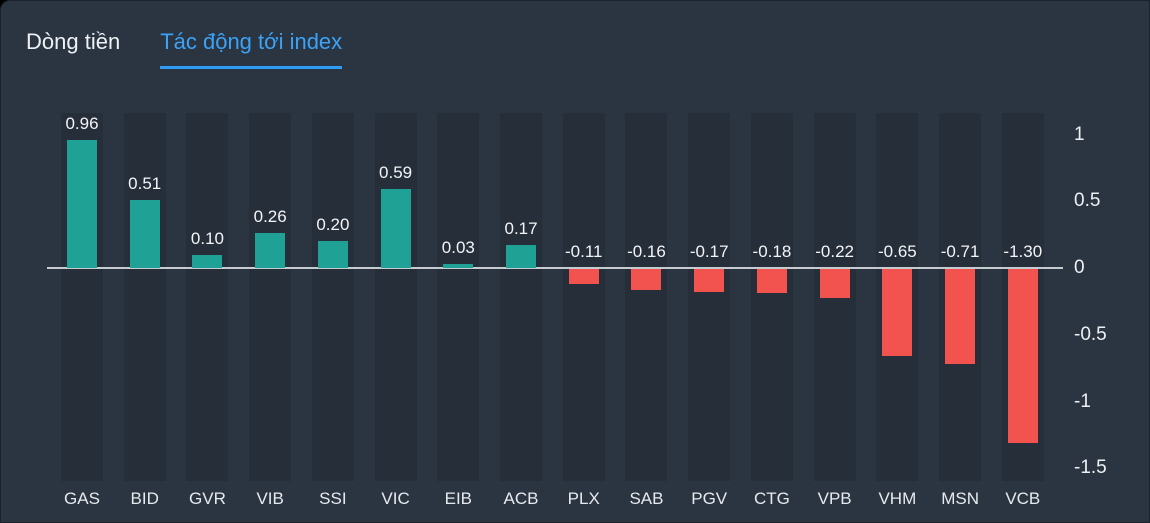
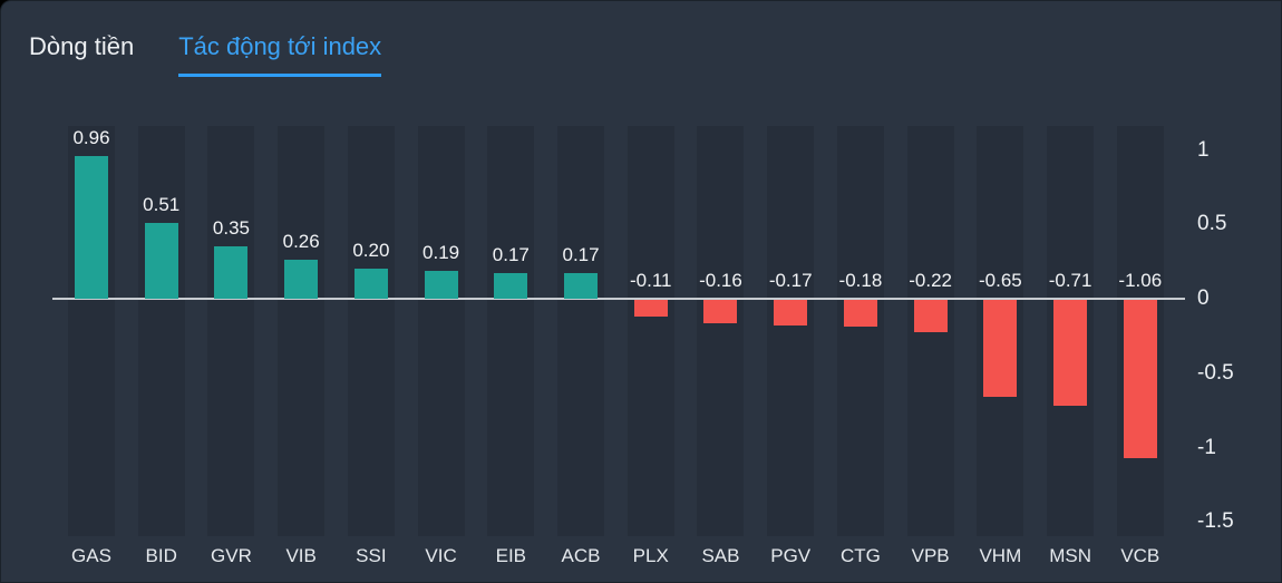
GVR: 0.10 -> 0.35
VIC: 0.59 -> 0.19
EIB: 0.03 -> 0.17
VCB: -1.30 -> -1.06
